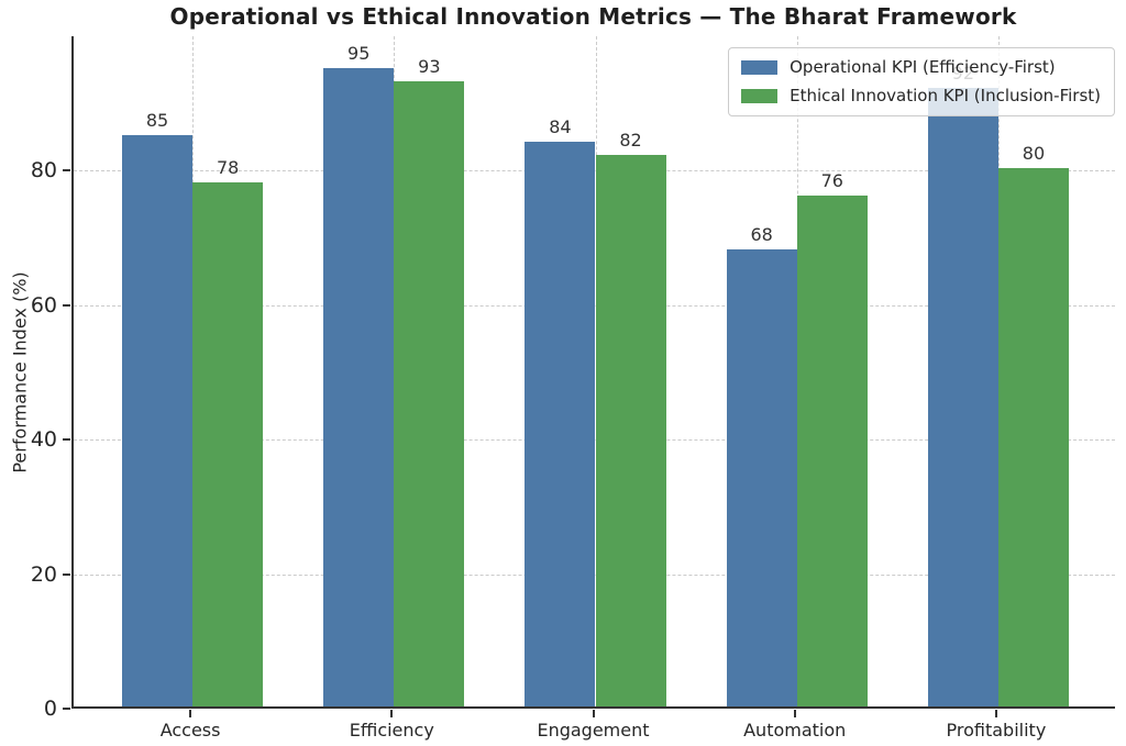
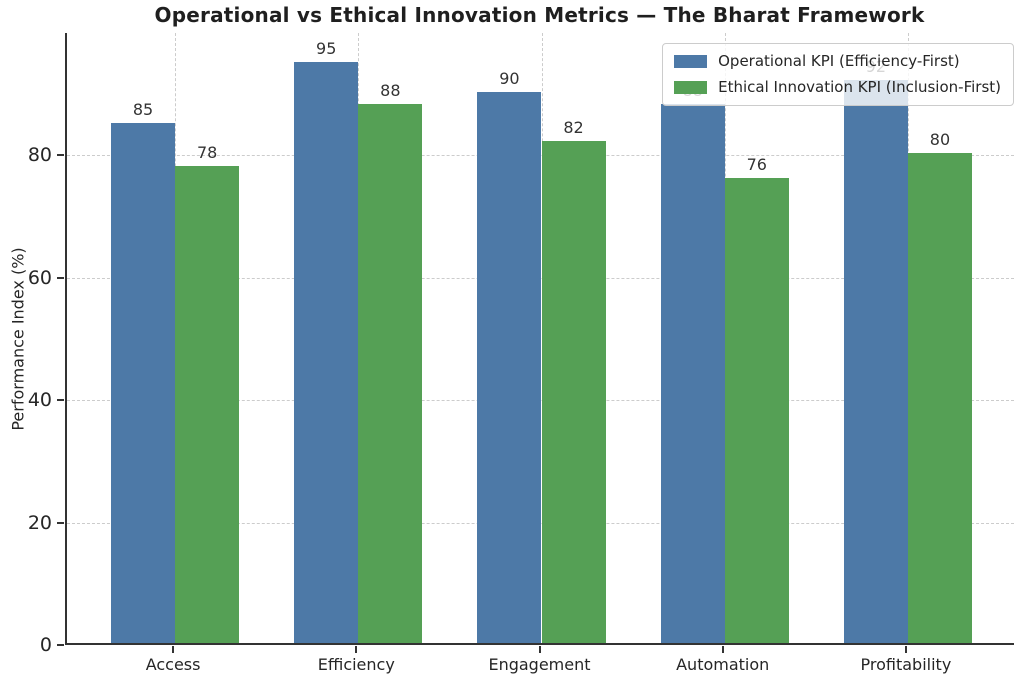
Ethical Innovation KPI (Inclusion-First)/Efficiency: 93 -> 88
Operational KPI (Efficiency-First)/Engagement: 84 -> 90
Operational KPI (Efficiency-First)/Automation: 68 -> 88
